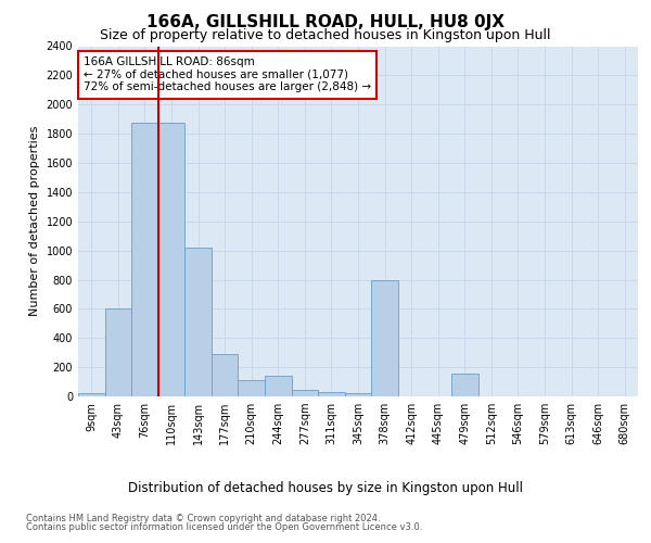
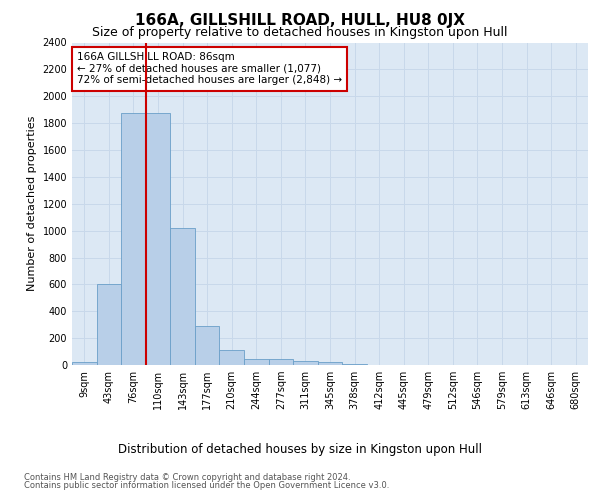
244sqm: 140 -> 50
378sqm: 800 -> 0
479sqm: 160 -> 0
